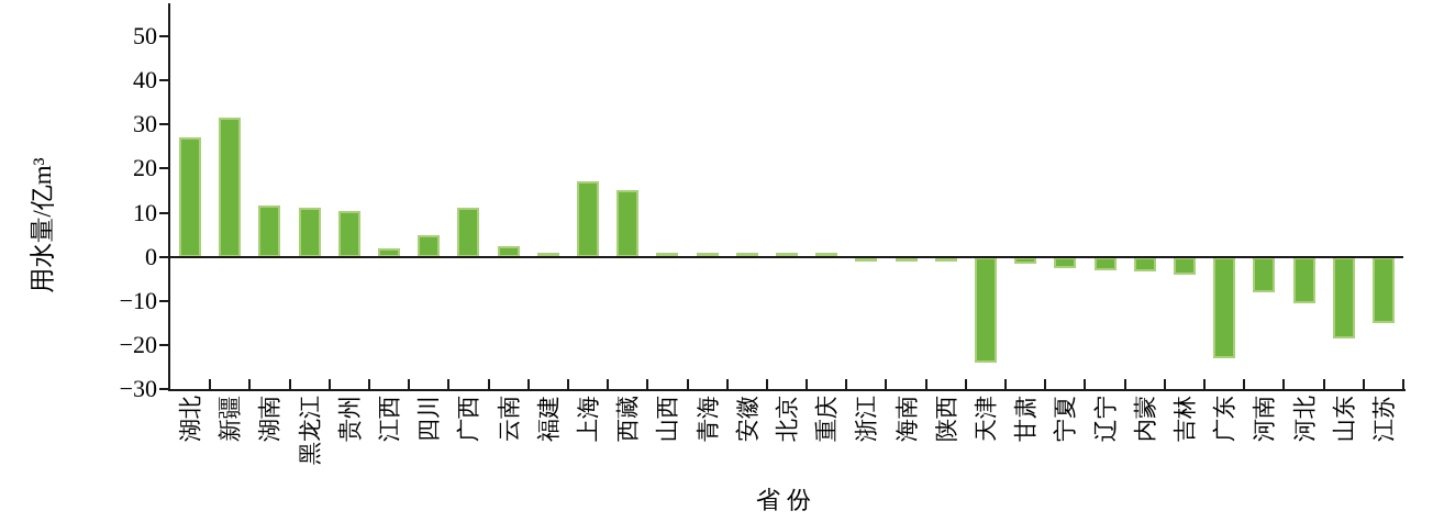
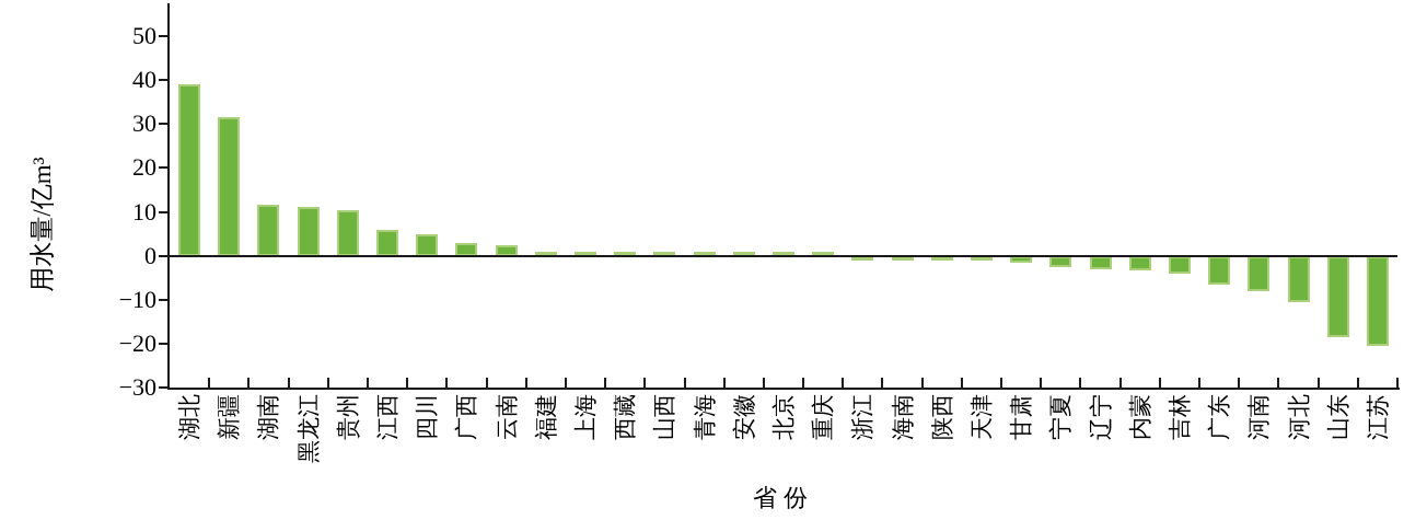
湖北: 27 -> 39
江西: 2 -> 6
广西: 11 -> 3
上海: 17 -> 1
西藏: 15 -> 1
天津: -24 -> -1
广东: -23 -> -6
江苏: -15 -> -20
